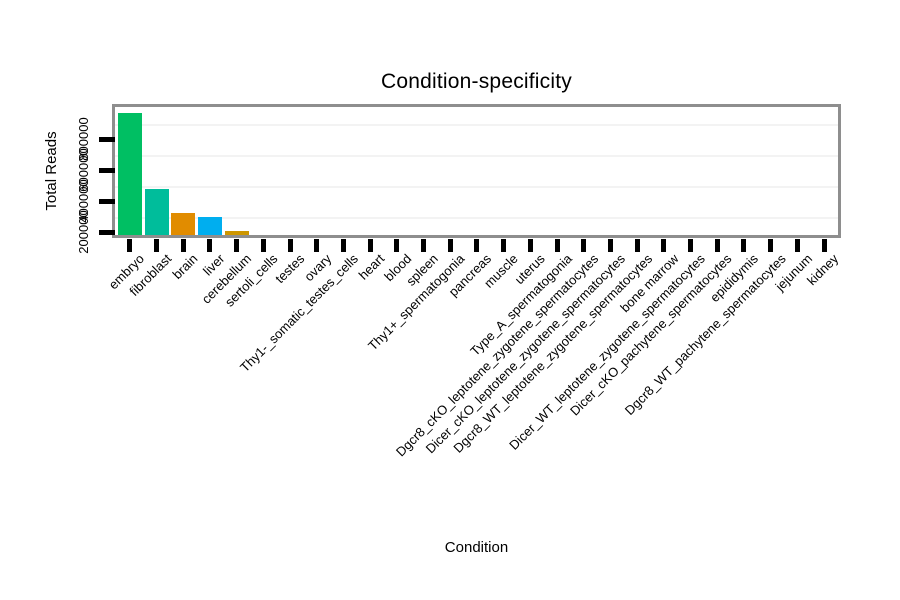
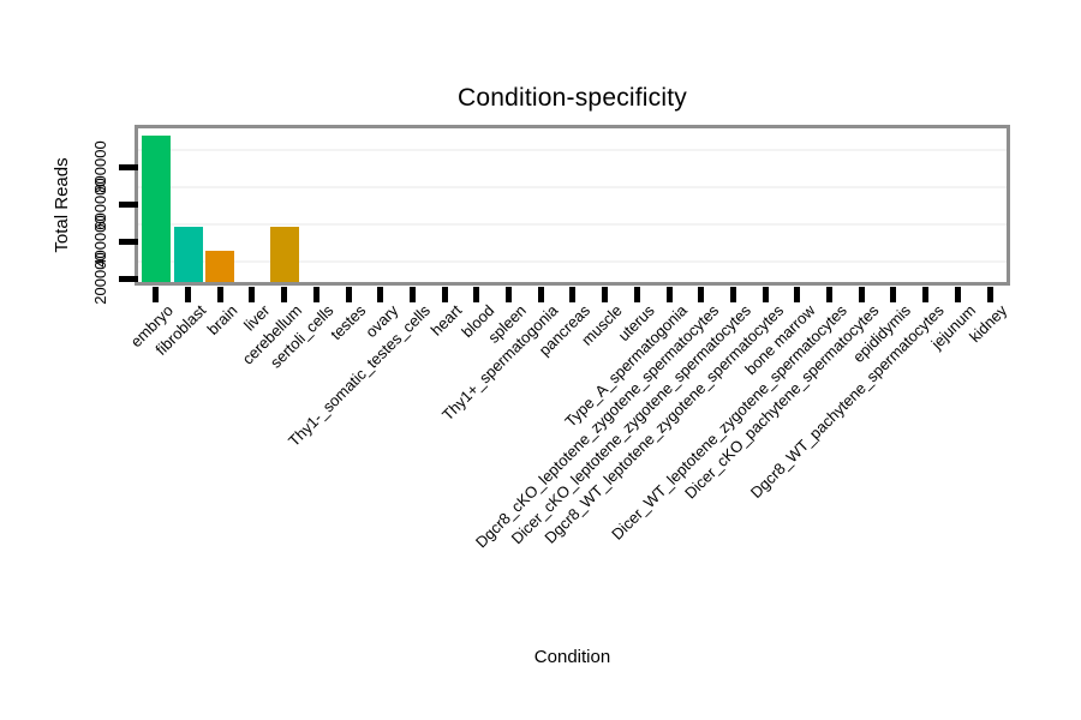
brain: 320000 -> 350000
liver: 300000 -> 60000
cerebellum: 200000 -> 480000
